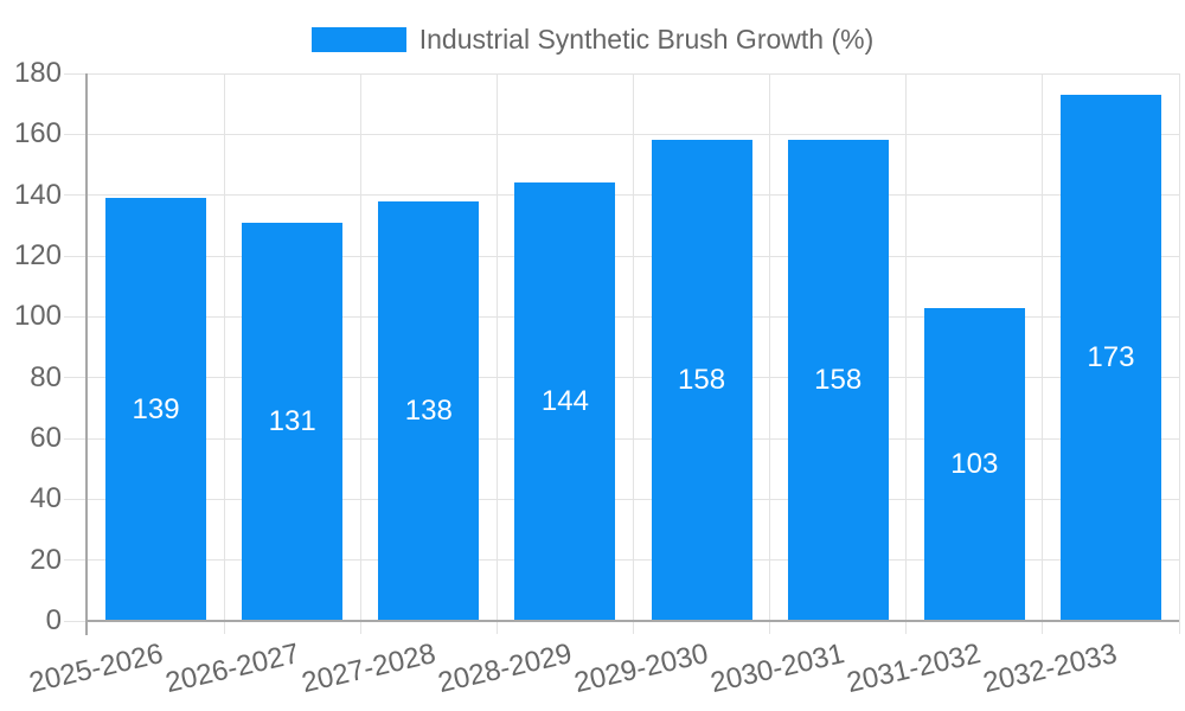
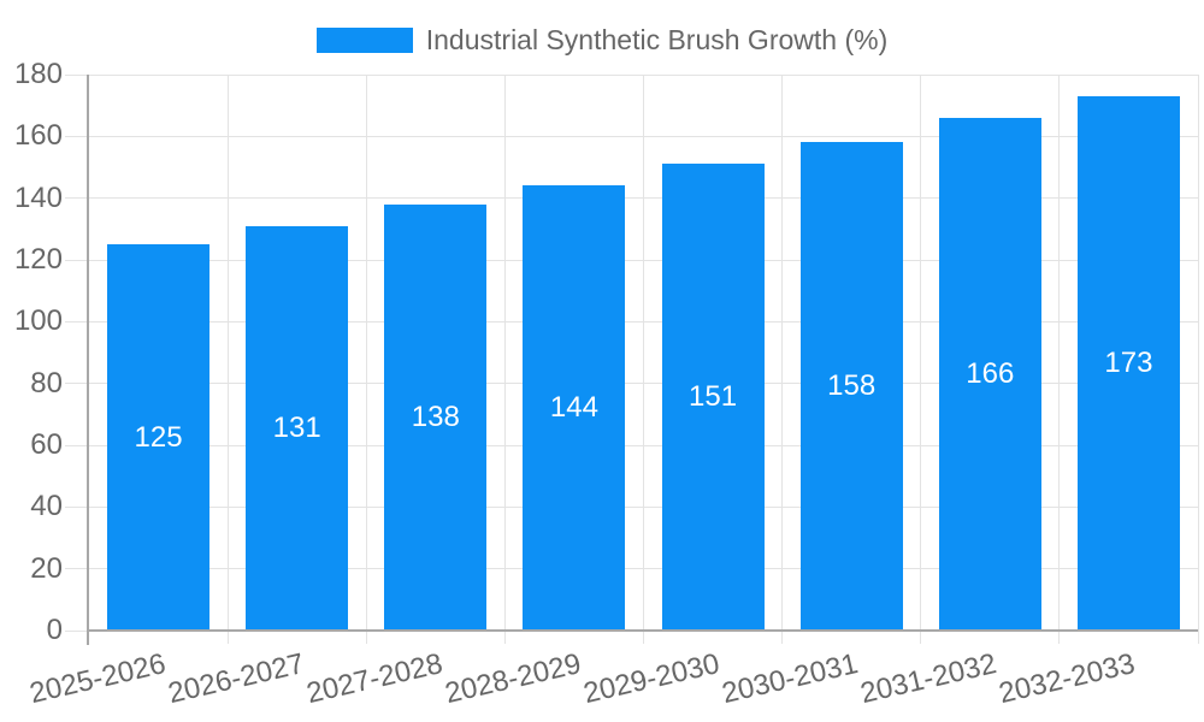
2025-2026: 139 -> 125
2029-2030: 158 -> 151
2031-2032: 103 -> 166
